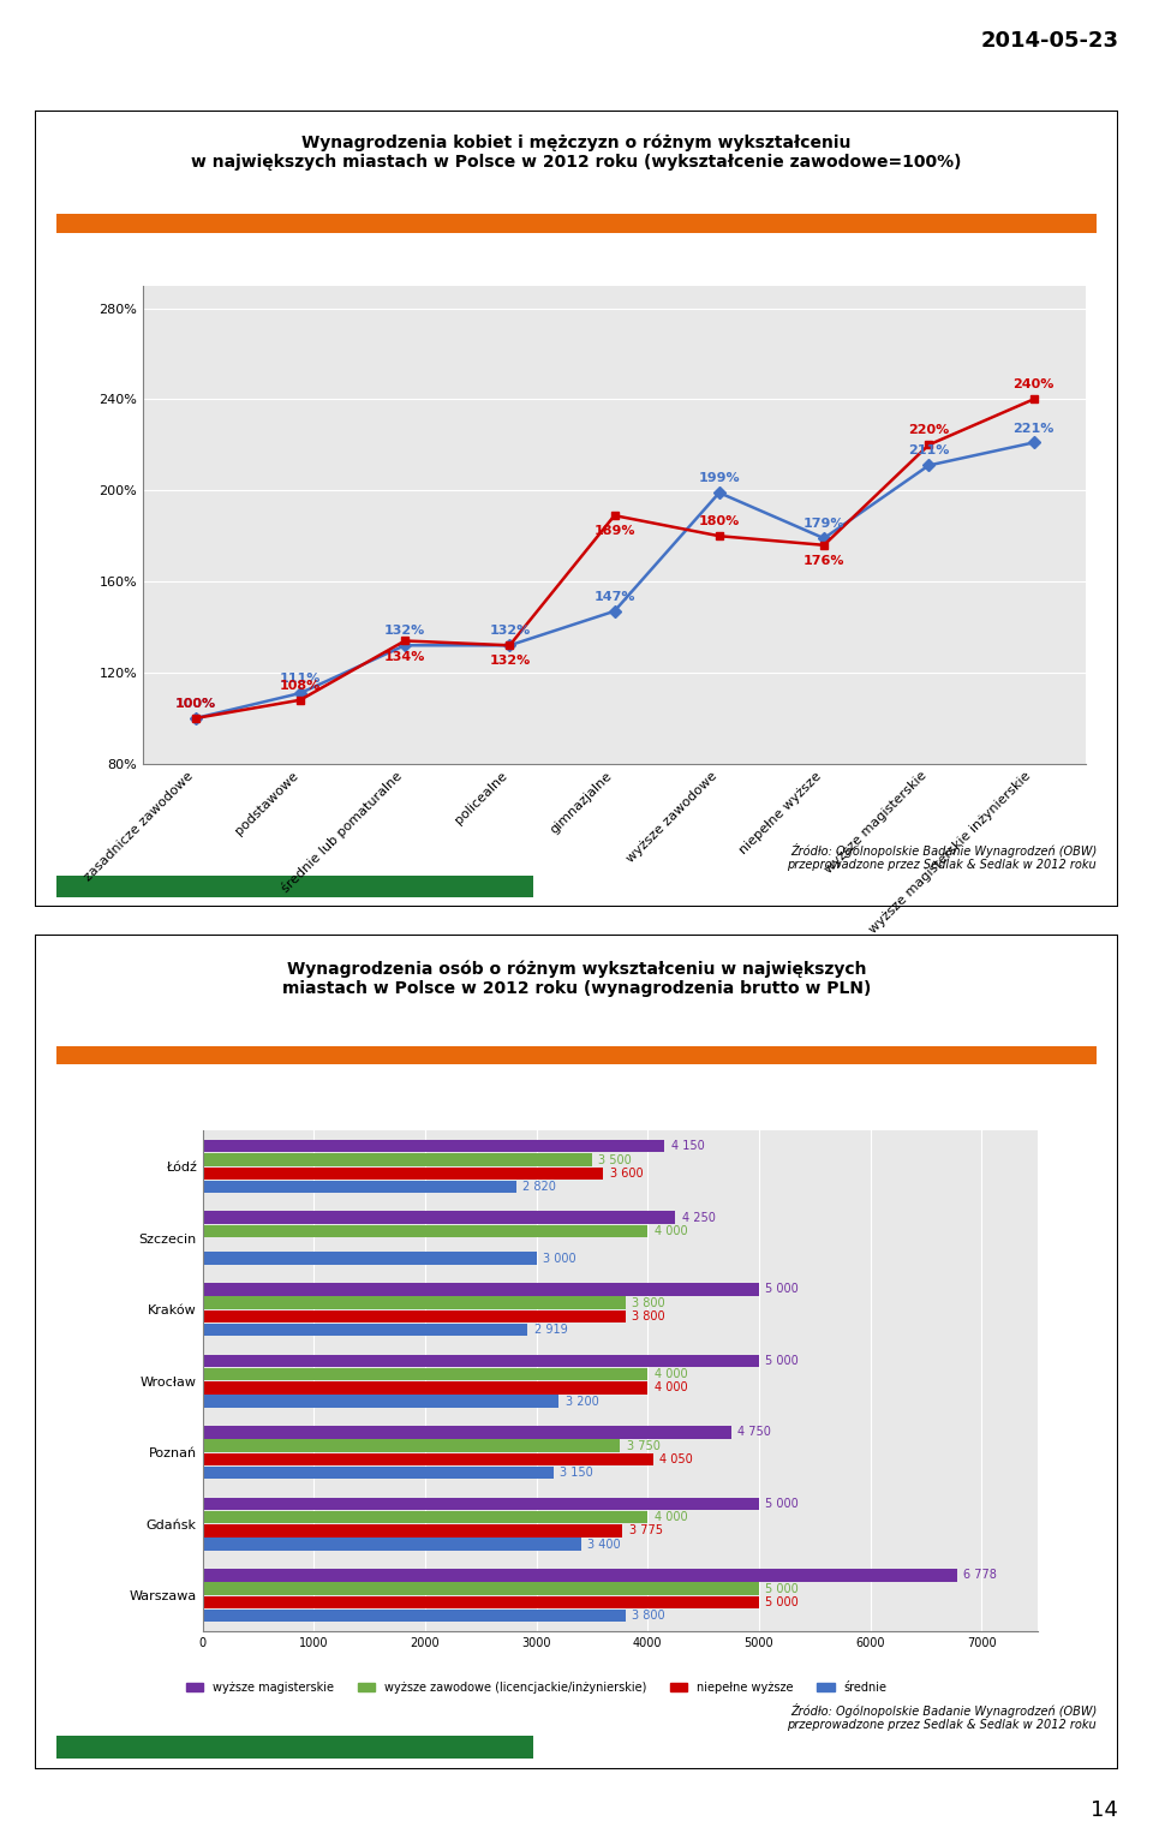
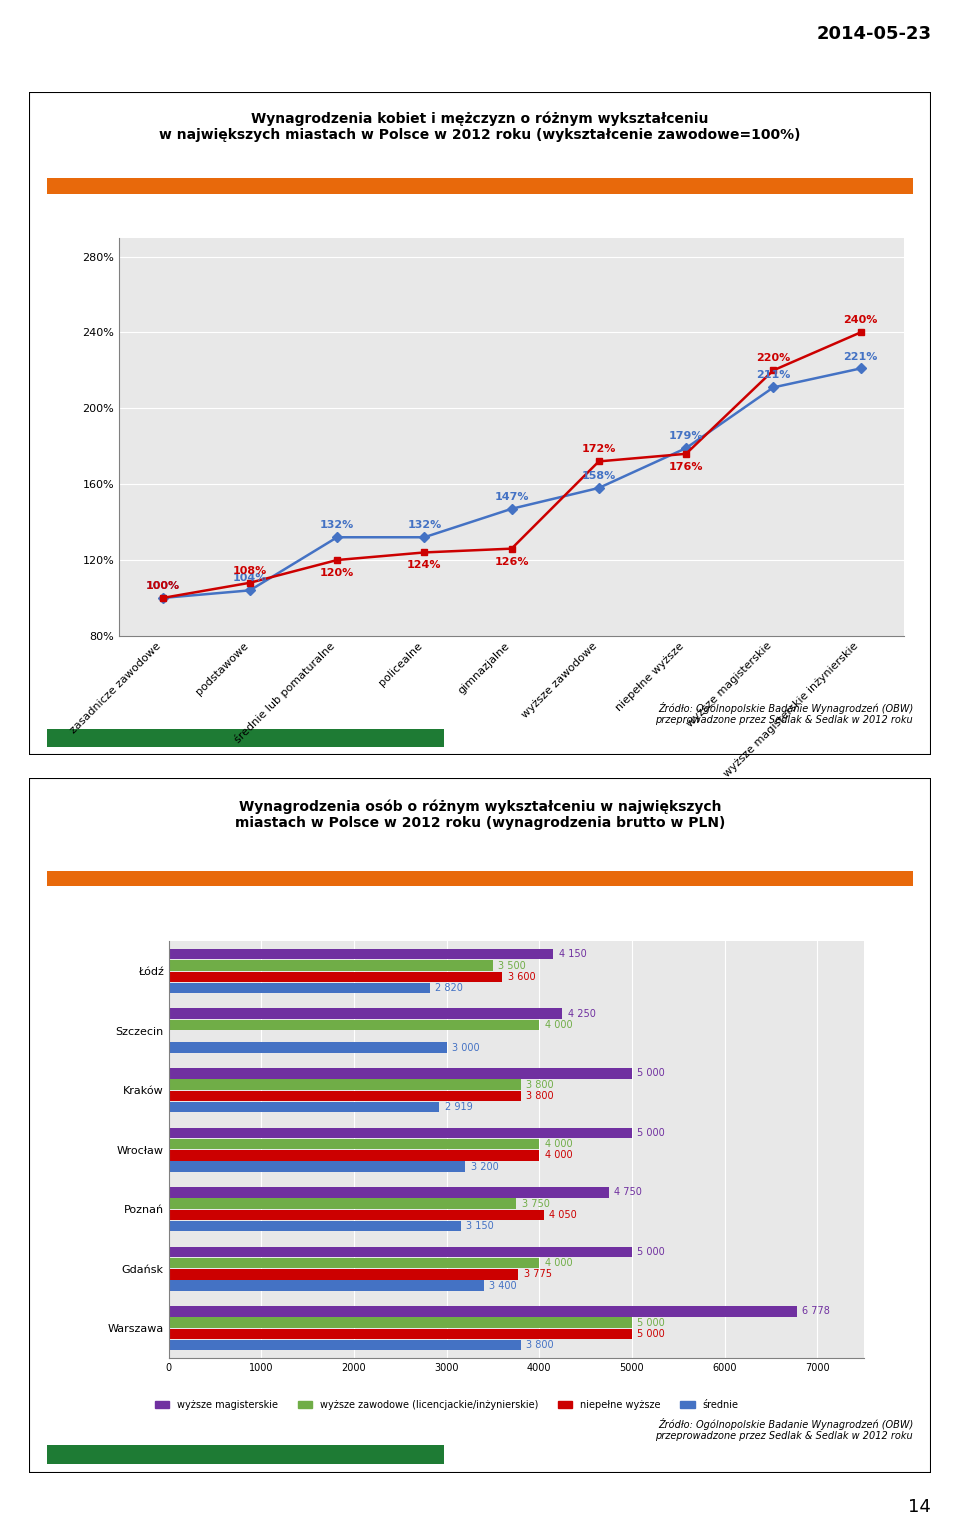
kobiety/podstawowe: 111% -> 104%
mężczyźni/średnie lub pomaturalne: 134% -> 120%
mężczyźni/policealne: 132% -> 124%
mężczyźni/gimnazjalne: 189% -> 126%
kobiety/wyższe zawodowe: 199% -> 158%
mężczyźni/wyższe zawodowe: 180% -> 172%
